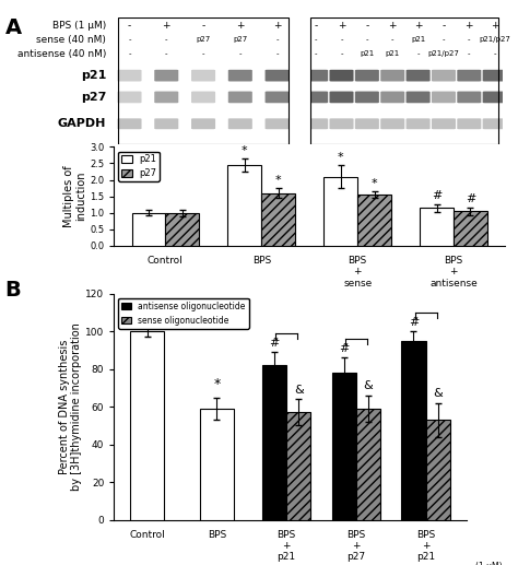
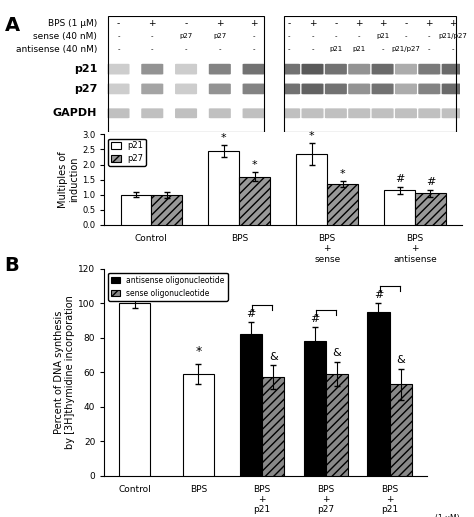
p21/BPS + sense: 2.10 -> 2.35
p27/BPS + sense: 1.55 -> 1.35
